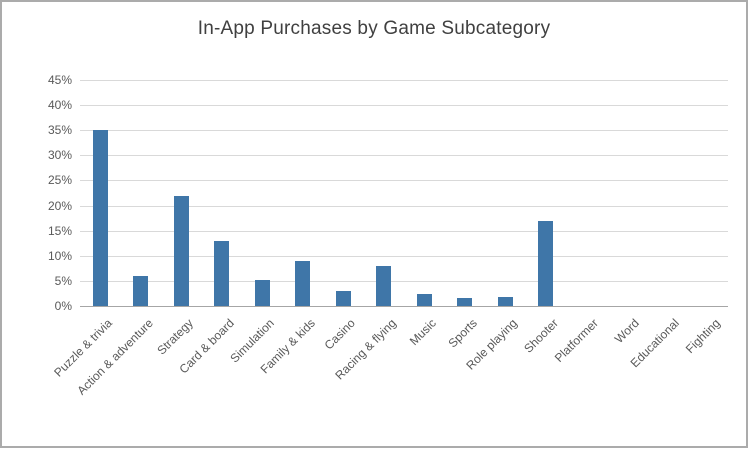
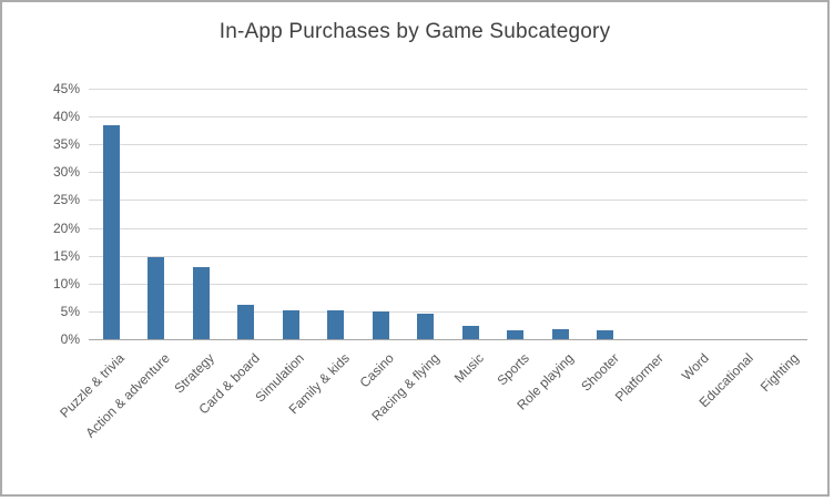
Puzzle & trivia: 35% -> 38%
Action & adventure: 6% -> 15%
Strategy: 22% -> 13%
Card & board: 13% -> 6%
Family & kids: 9% -> 5%
Casino: 3% -> 5%
Racing & flying: 8% -> 5%
Shooter: 17% -> 2%
